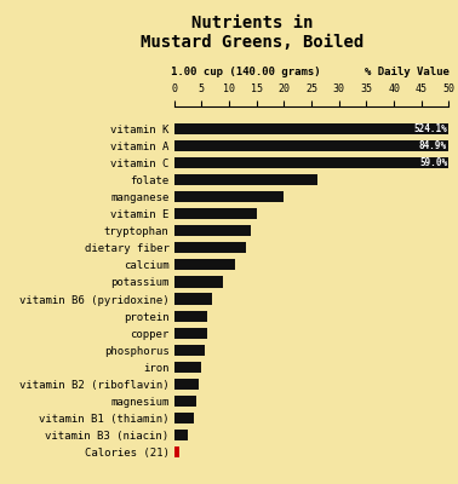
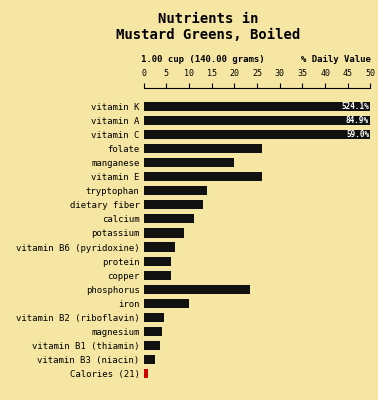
vitamin E: 15.0 -> 26.0
phosphorus: 5.5 -> 23.5
iron: 5.0 -> 10.0
